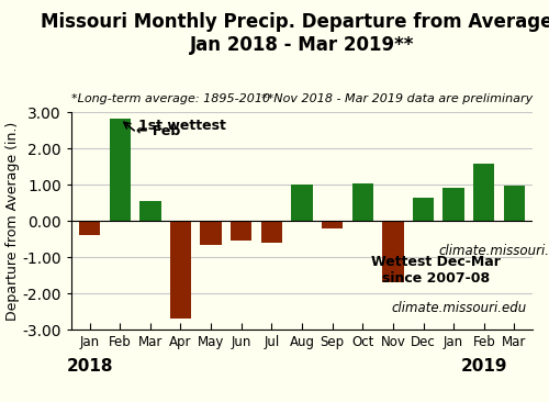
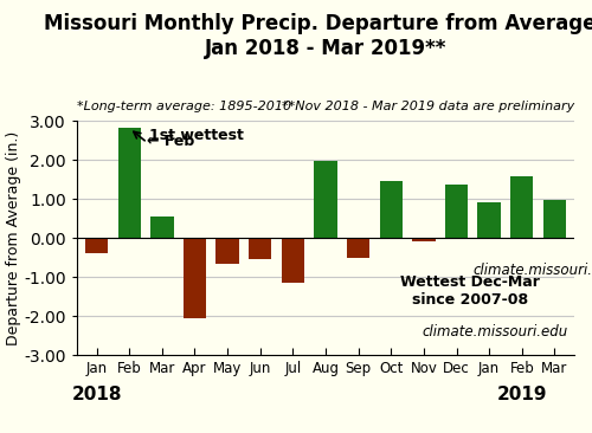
Apr: -2.70 -> -2.05
Jul: -0.60 -> -1.15
Aug: 1.00 -> 1.97
Sep: -0.20 -> -0.50
Oct: 1.05 -> 1.48
Nov: -1.70 -> -0.08
Dec: 0.65 -> 1.37
